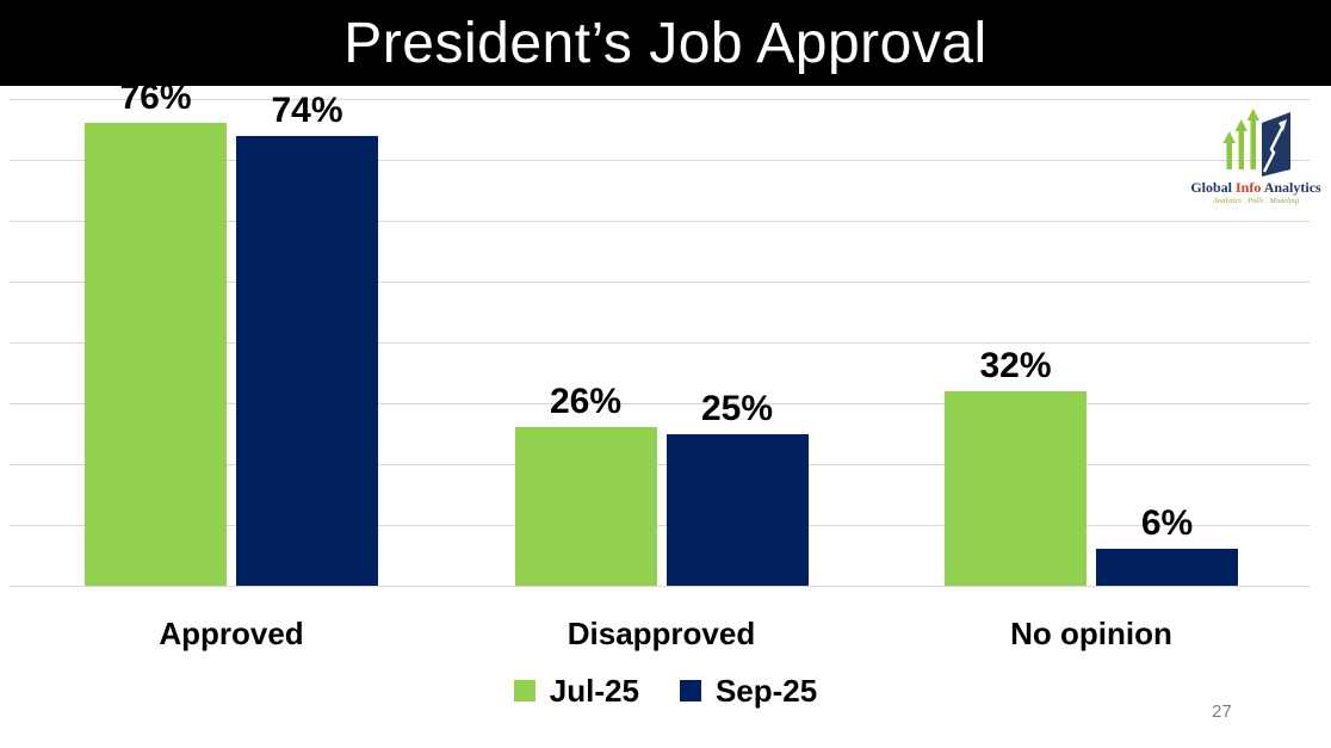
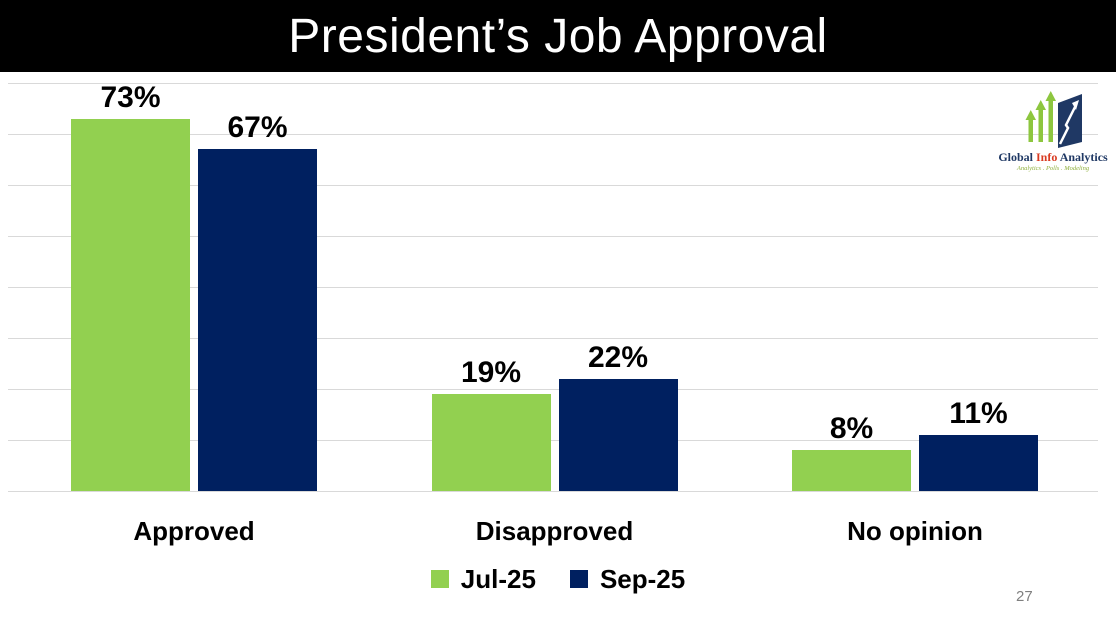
Jul-25/Approved: 76% -> 73%
Sep-25/Approved: 74% -> 67%
Jul-25/Disapproved: 26% -> 19%
Sep-25/Disapproved: 25% -> 22%
Jul-25/No opinion: 32% -> 8%
Sep-25/No opinion: 6% -> 11%
